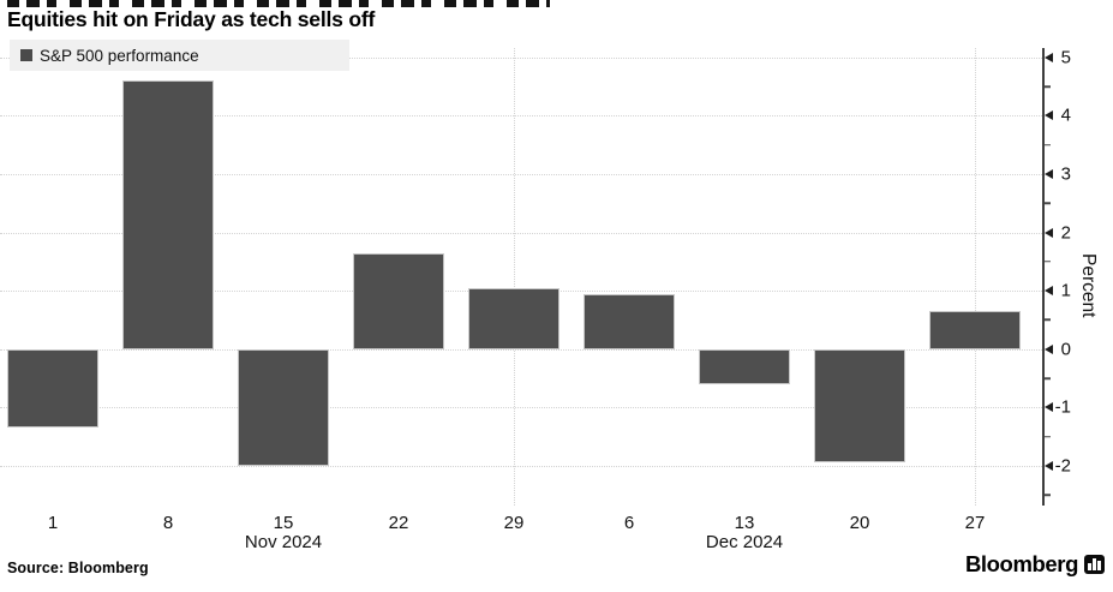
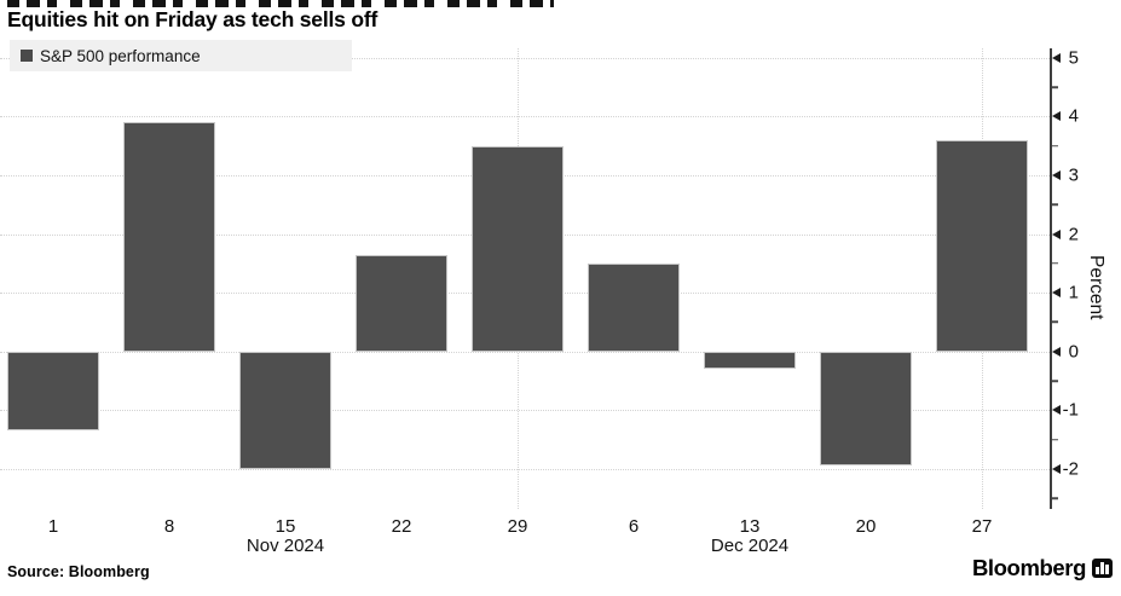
8: 4.6 -> 3.9
29: 1.1 -> 3.5
6: 0.9 -> 1.5
13: -0.6 -> -0.3
27: 0.7 -> 3.6
